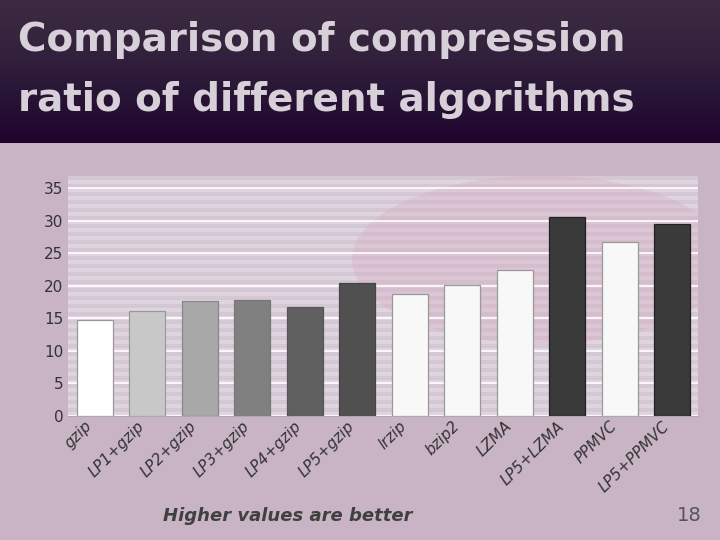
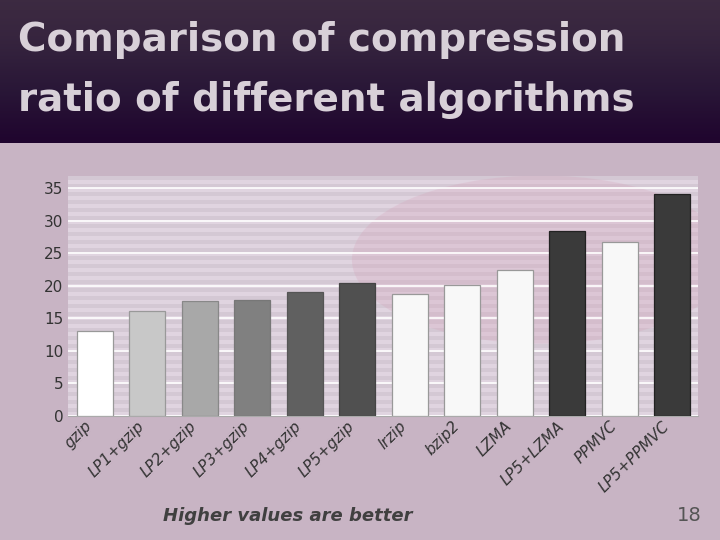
gzip: 14.8 -> 13.0
LP4+gzip: 16.8 -> 19.0
LP5+LZMA: 30.6 -> 28.5
LP5+PPMVC: 29.6 -> 34.2
